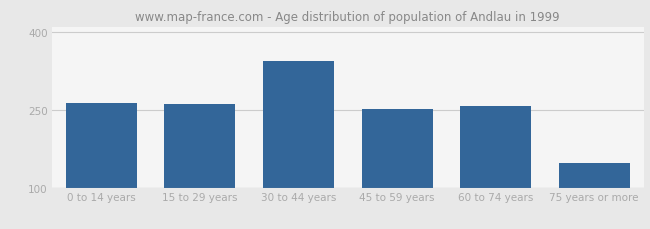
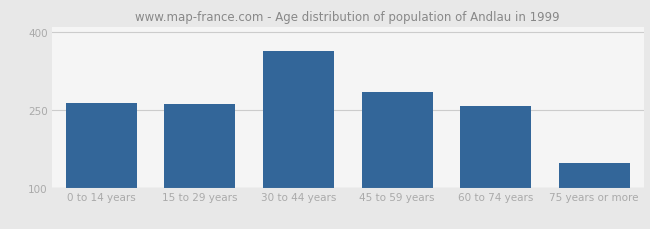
30 to 44 years: 344 -> 363
45 to 59 years: 252 -> 285
